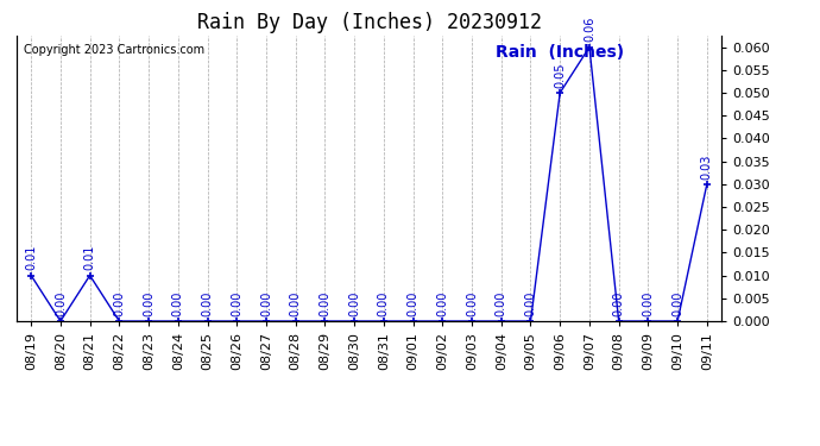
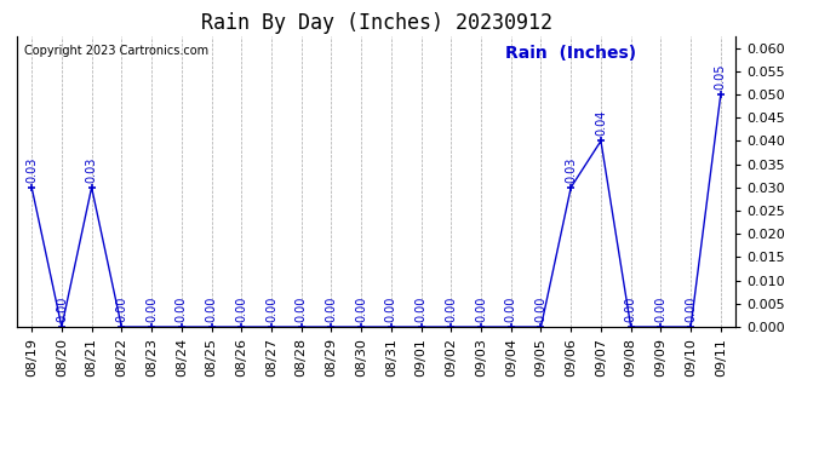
08/19: 0.01 -> 0.03
08/21: 0.01 -> 0.03
09/06: 0.05 -> 0.03
09/07: 0.06 -> 0.04
09/11: 0.03 -> 0.05
